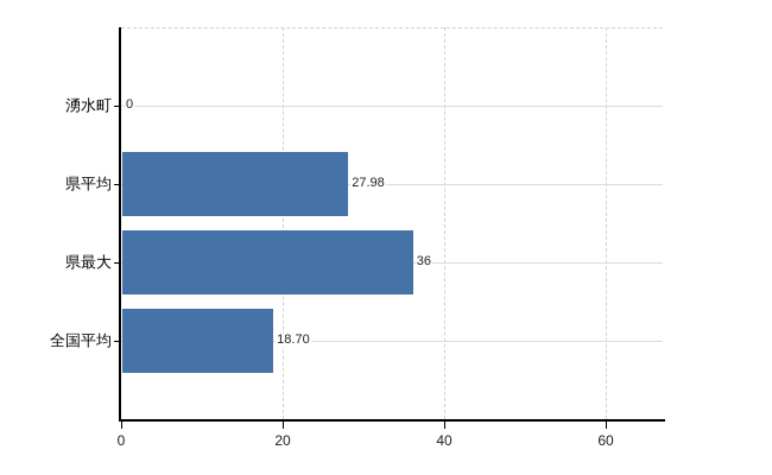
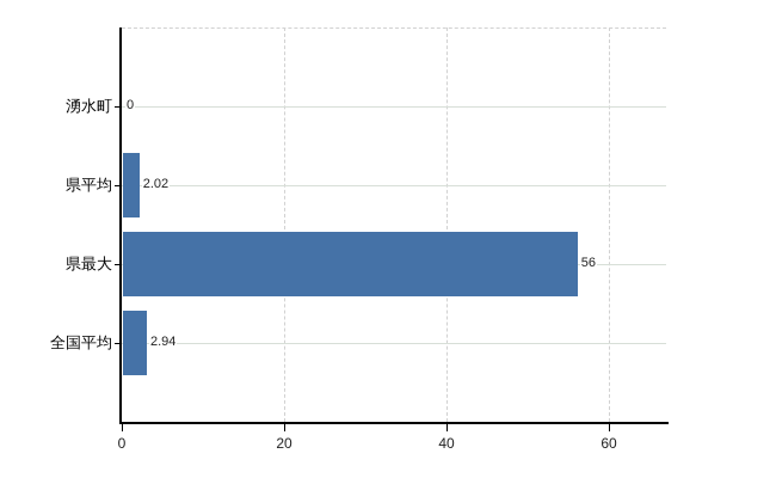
県平均: 27.98 -> 2.02
県最大: 36 -> 56
全国平均: 18.70 -> 2.94
